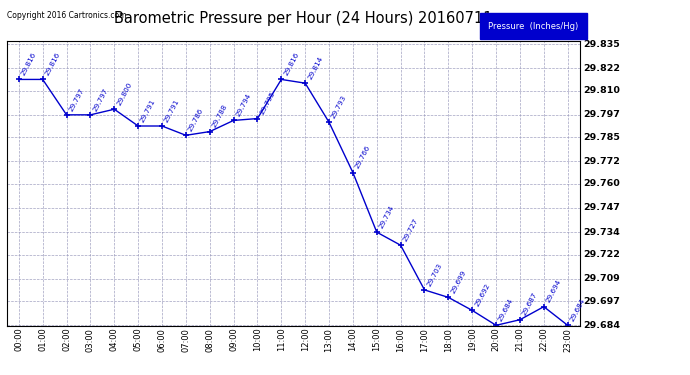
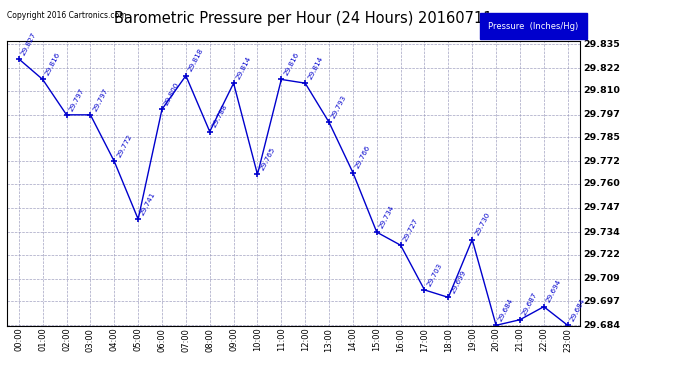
00:00: 29.816 -> 29.827
04:00: 29.800 -> 29.772
05:00: 29.791 -> 29.741
06:00: 29.791 -> 29.800
07:00: 29.786 -> 29.818
09:00: 29.794 -> 29.814
10:00: 29.795 -> 29.765
19:00: 29.692 -> 29.730
